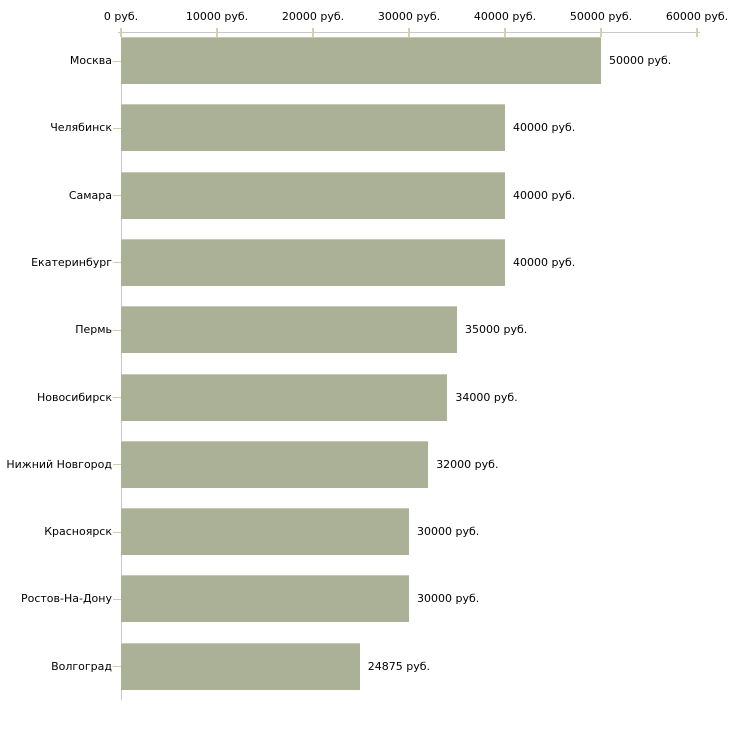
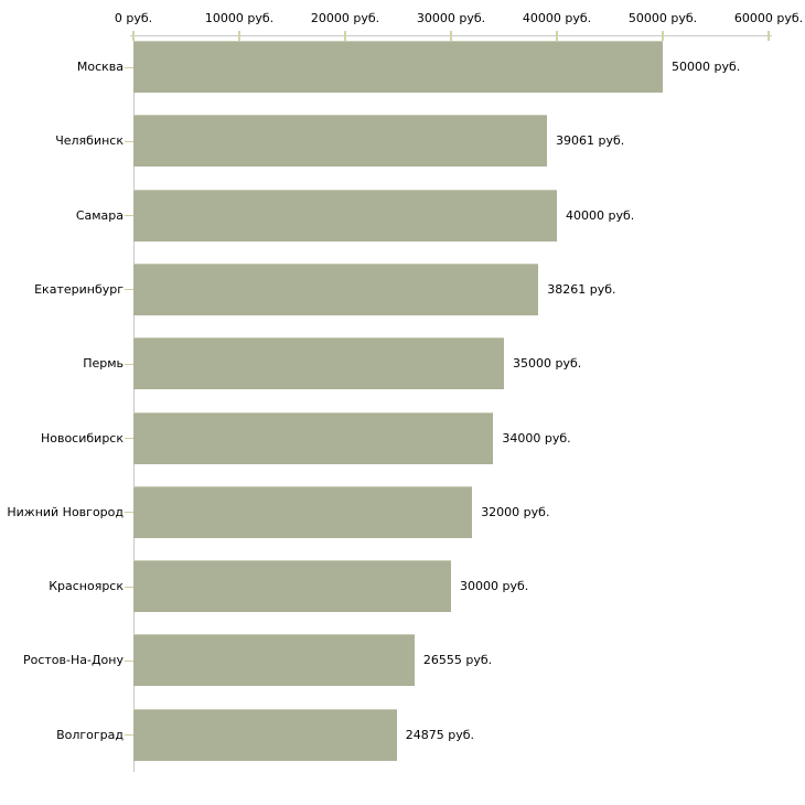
Челябинск: 40000 -> 39061
Екатеринбург: 40000 -> 38261
Ростов-На-Дону: 30000 -> 26555
